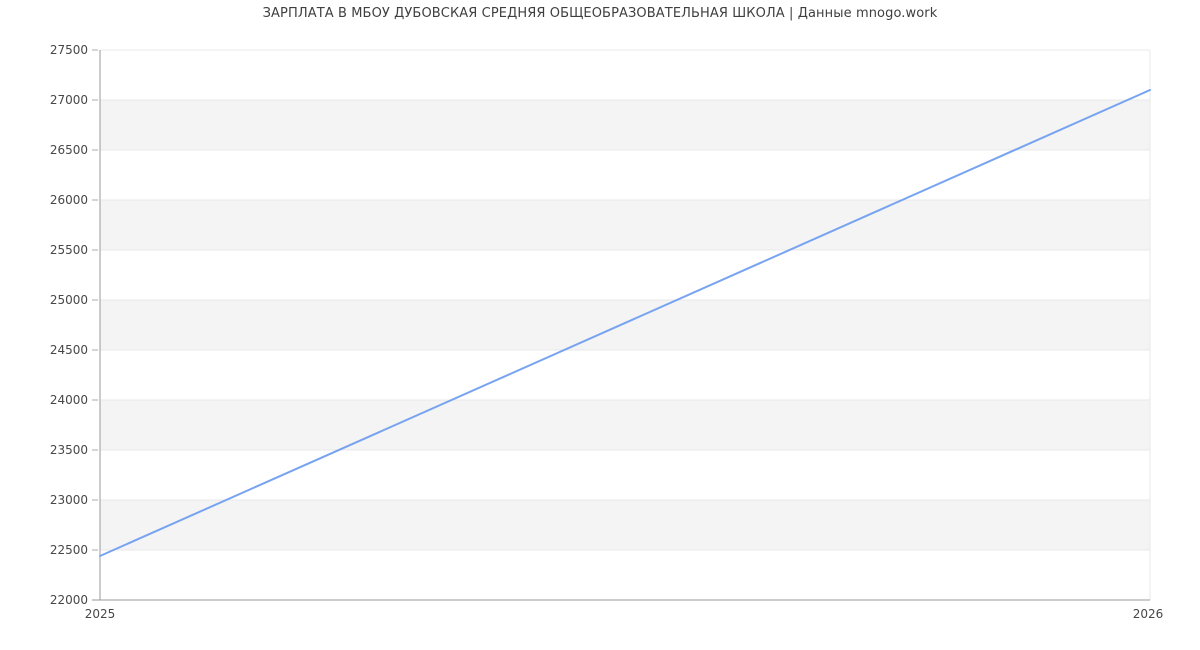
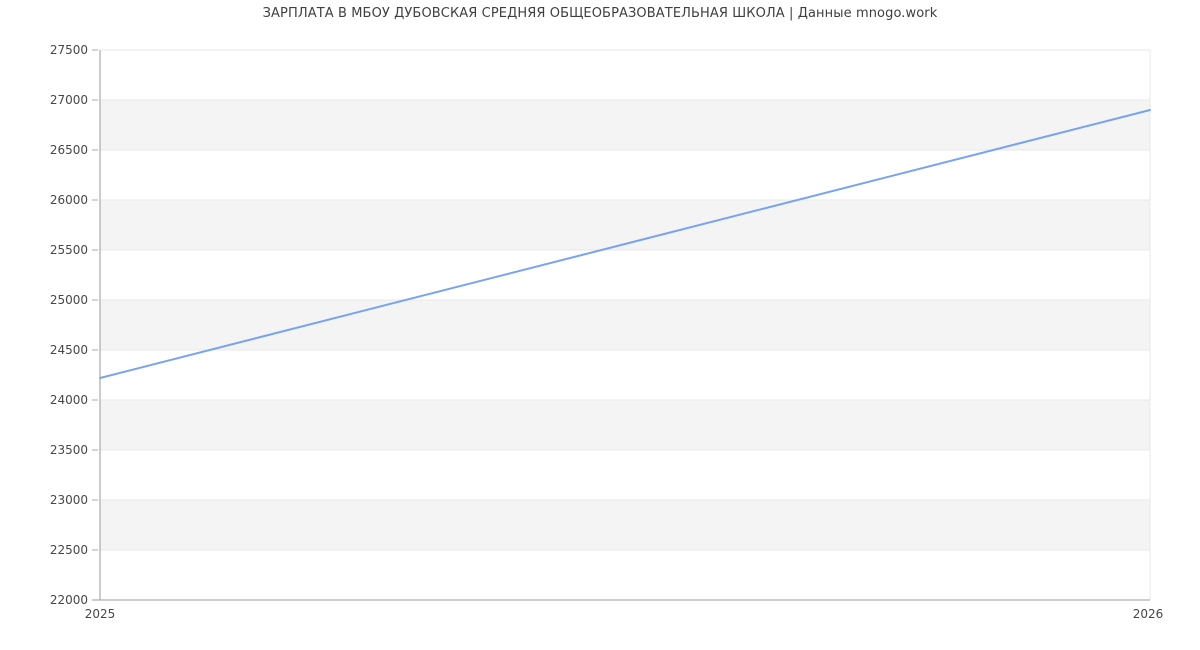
2025: 22440 -> 24220
2026: 27100 -> 26900
